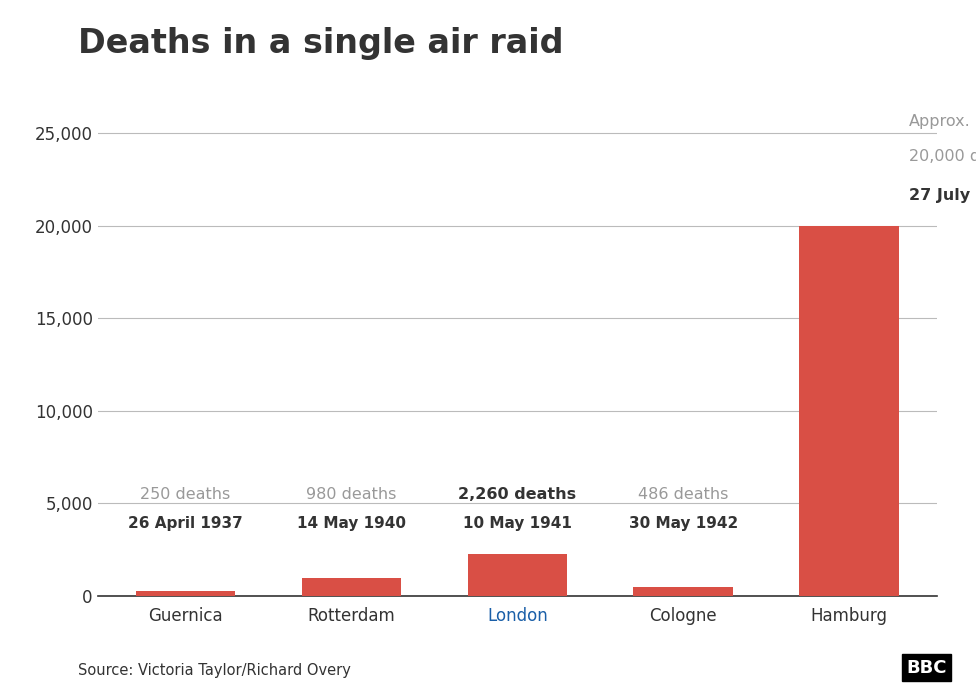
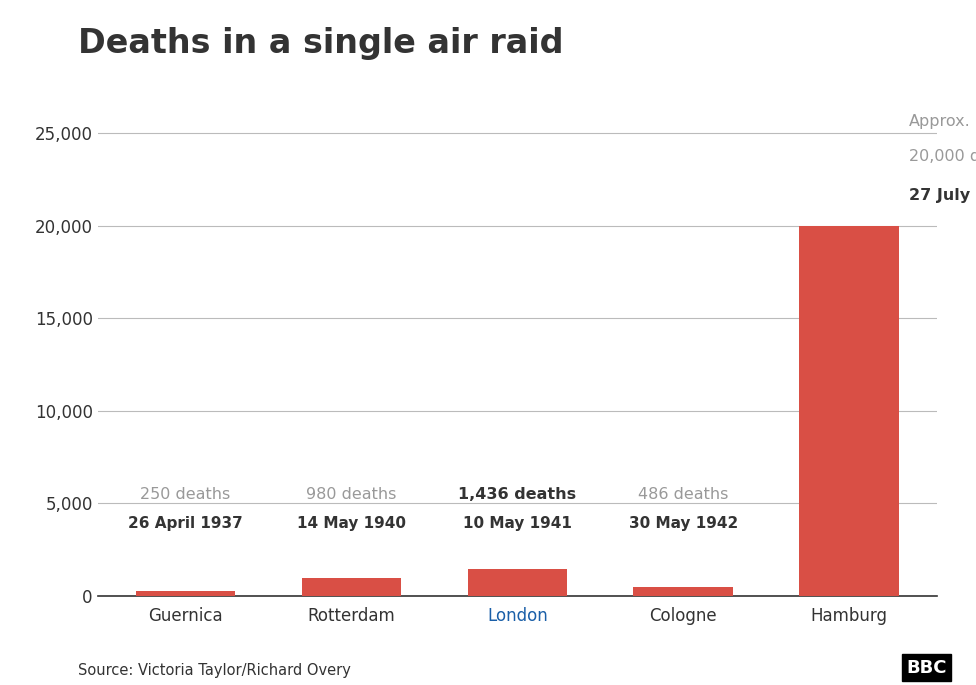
London: 2,260 -> 1,436
